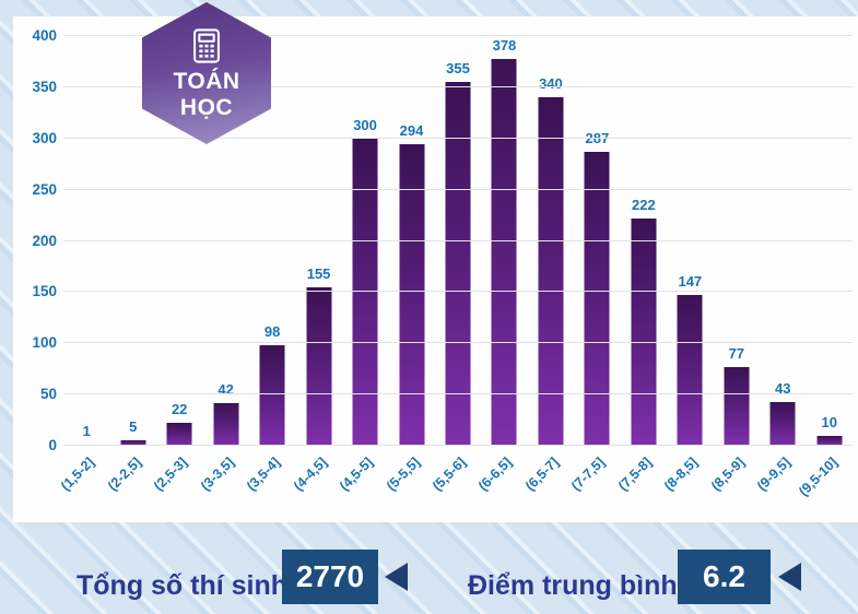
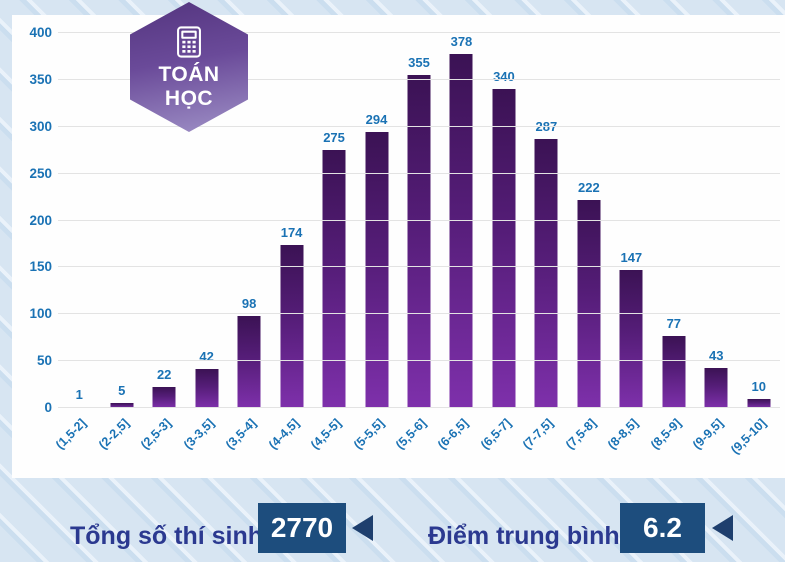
(4-4,5]: 155 -> 174
(4,5-5]: 300 -> 275
